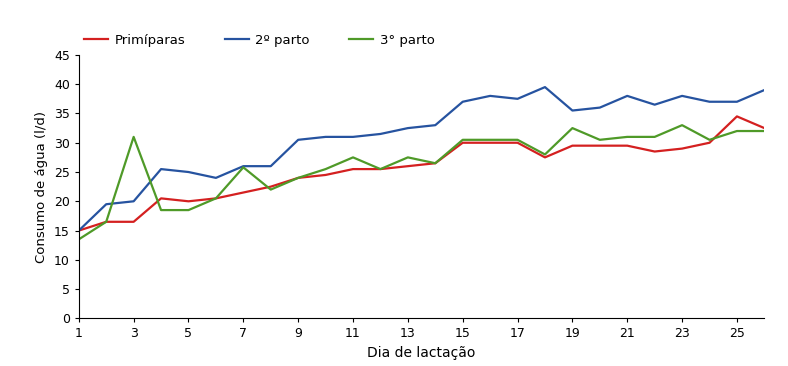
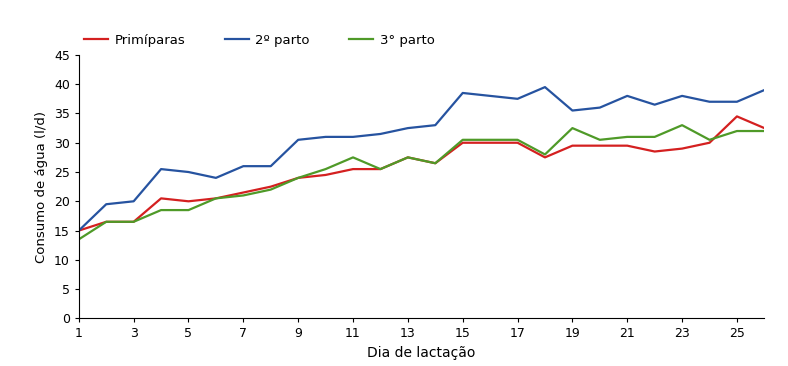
3° parto/3: 31.0 -> 16.5
3° parto/7: 25.8 -> 21.0
Primíparas/13: 26.0 -> 27.5
2º parto/15: 37.0 -> 38.5
